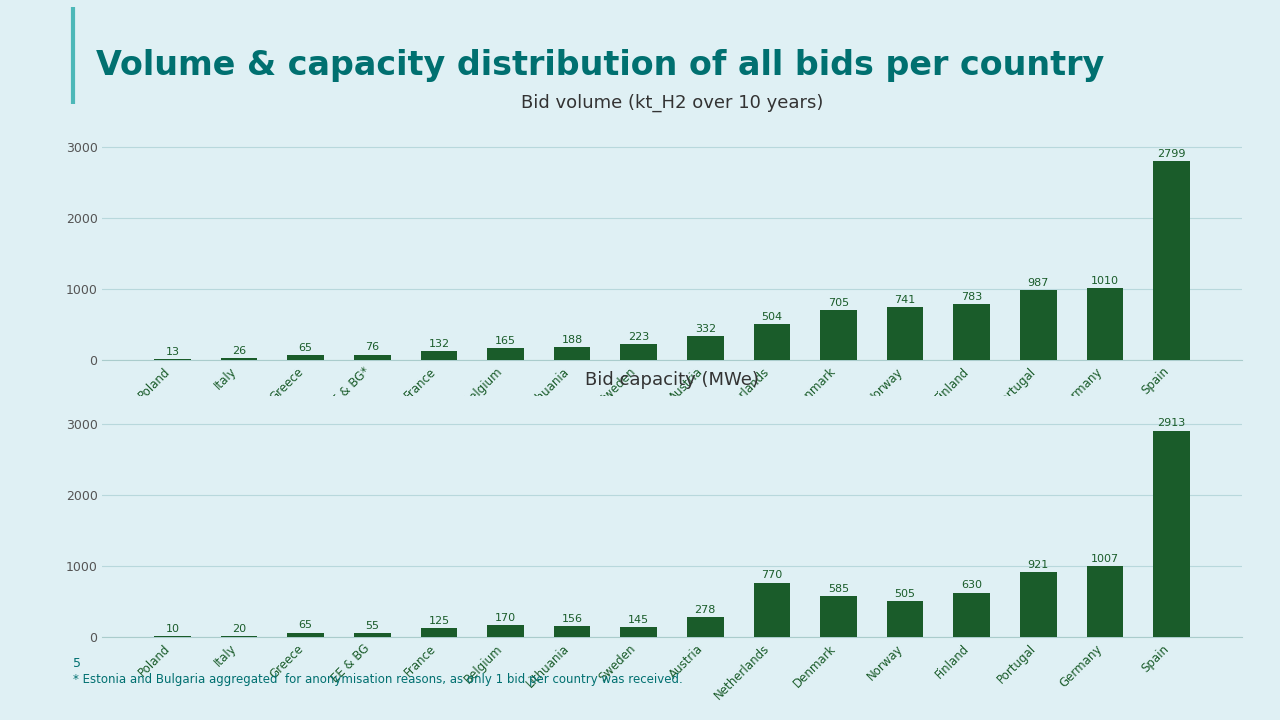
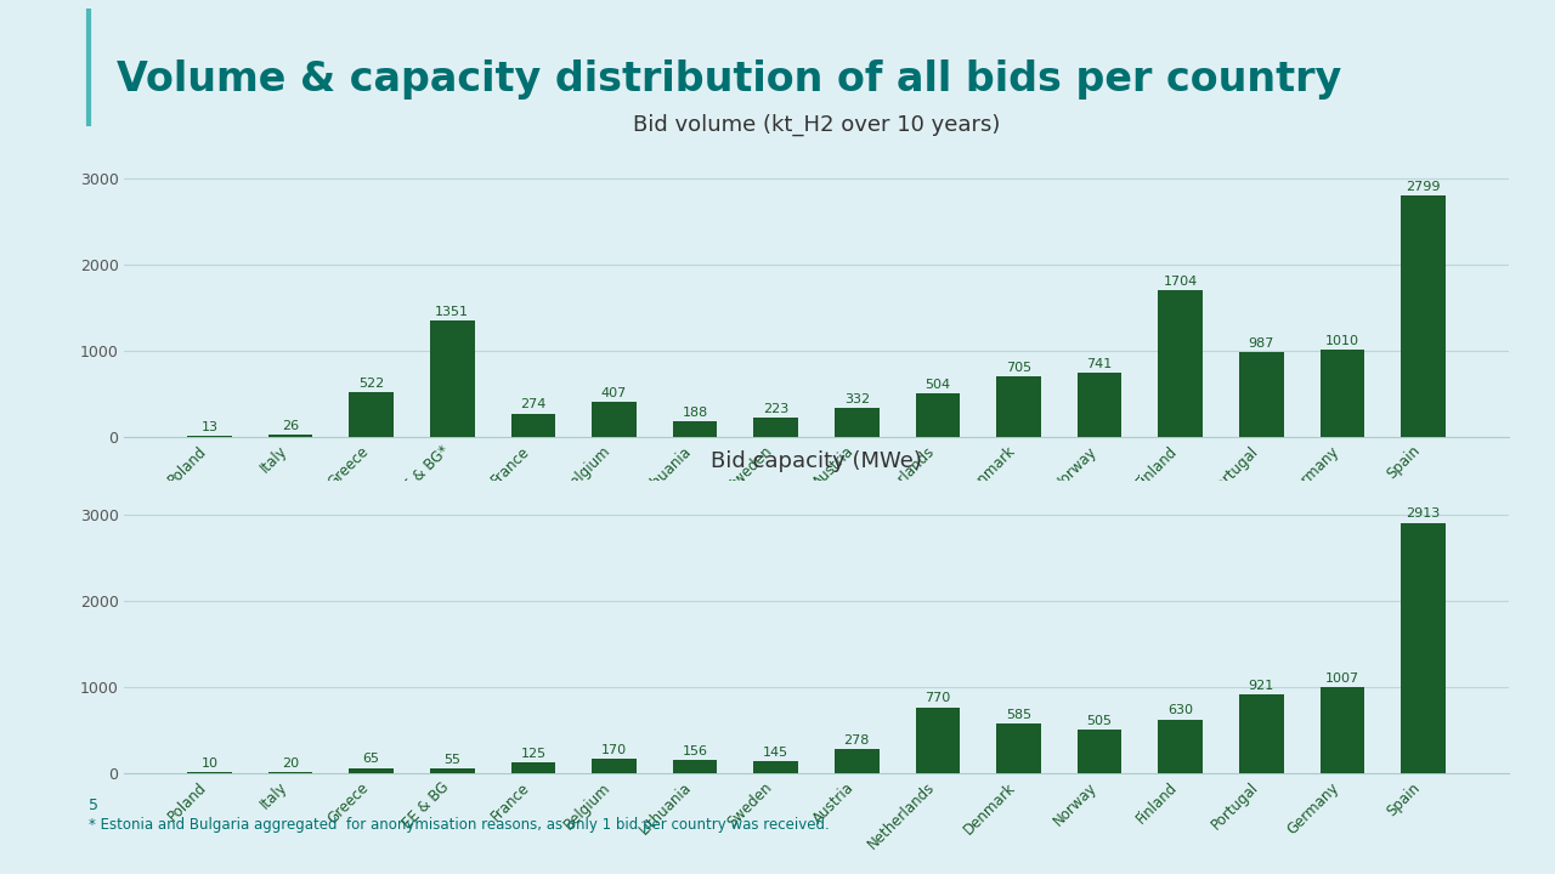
Bid volume (kt_H2 over 10 years)/Greece: 65 -> 522
Bid volume (kt_H2 over 10 years)/EE & BG*: 76 -> 1351
Bid volume (kt_H2 over 10 years)/France: 132 -> 274
Bid volume (kt_H2 over 10 years)/Belgium: 165 -> 407
Bid volume (kt_H2 over 10 years)/Finland: 783 -> 1704
